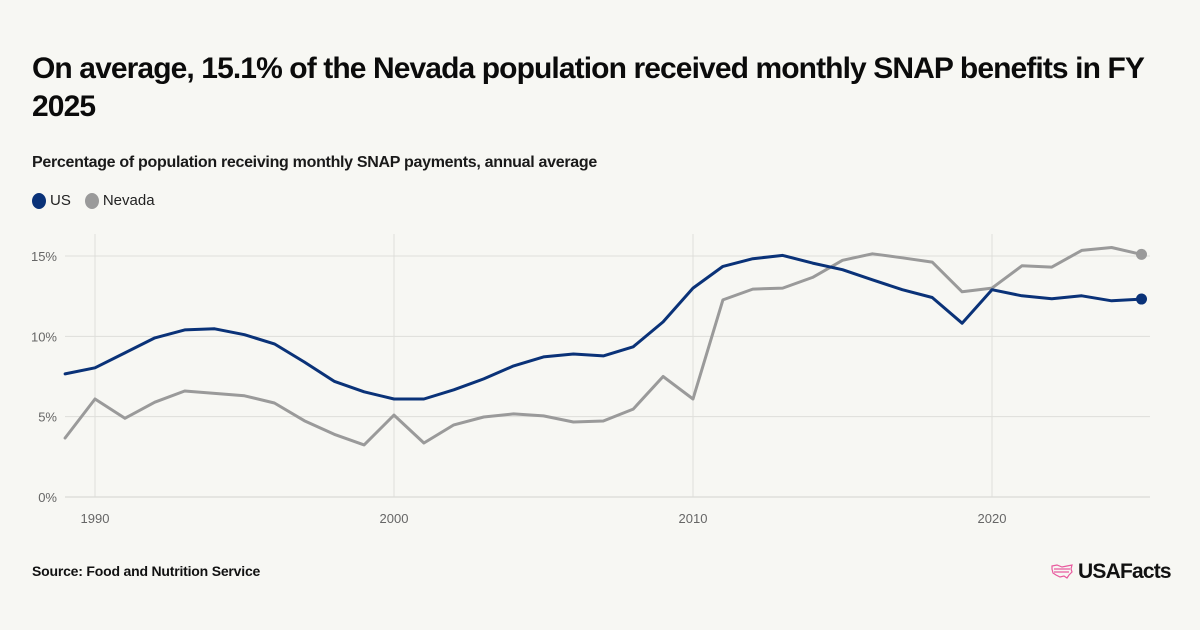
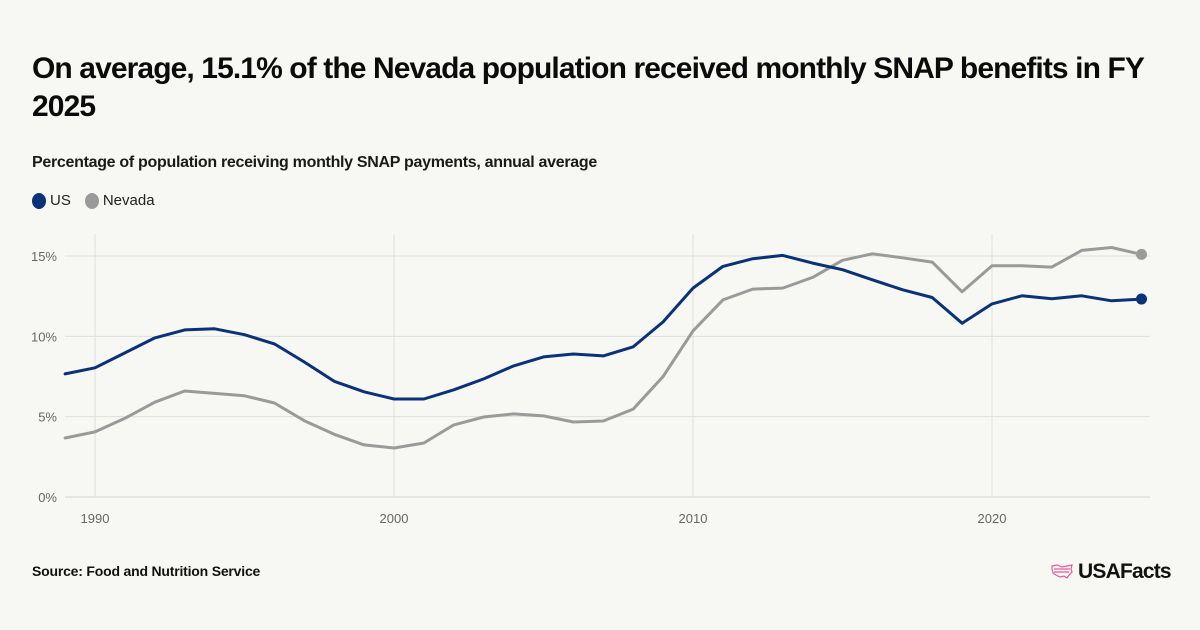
Nevada/1990: 6.1% -> 4.0%
Nevada/2000: 5.1% -> 3.0%
Nevada/2010: 6.1% -> 10.3%
US/2020: 12.9% -> 12.0%
Nevada/2020: 13.0% -> 14.4%
